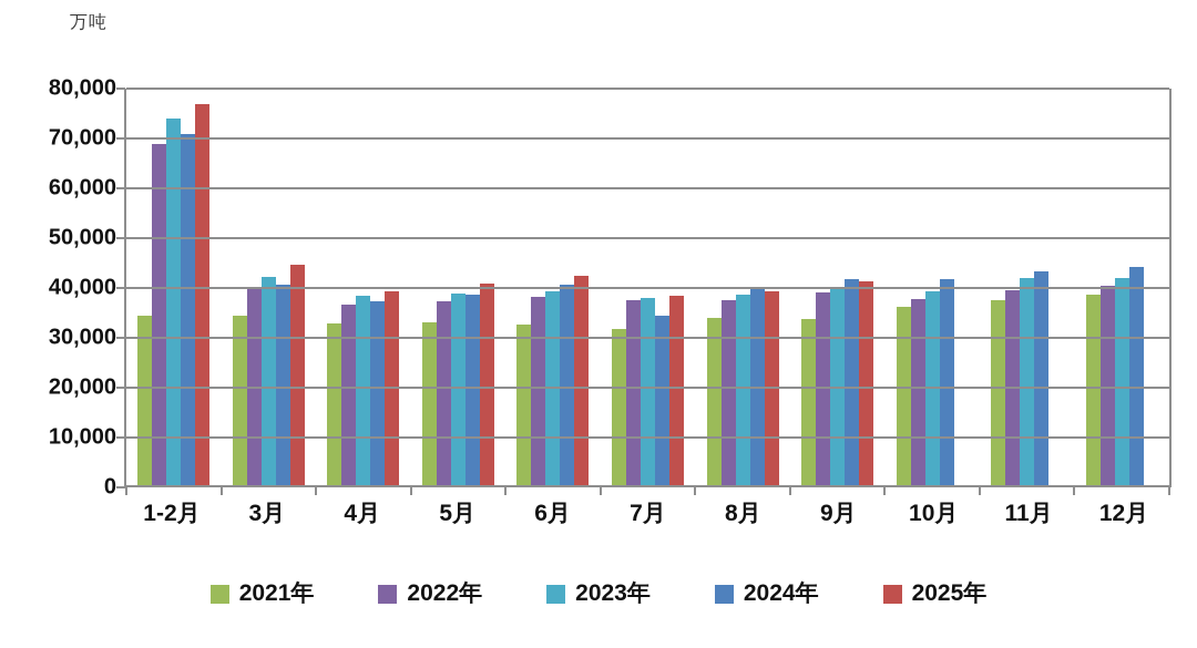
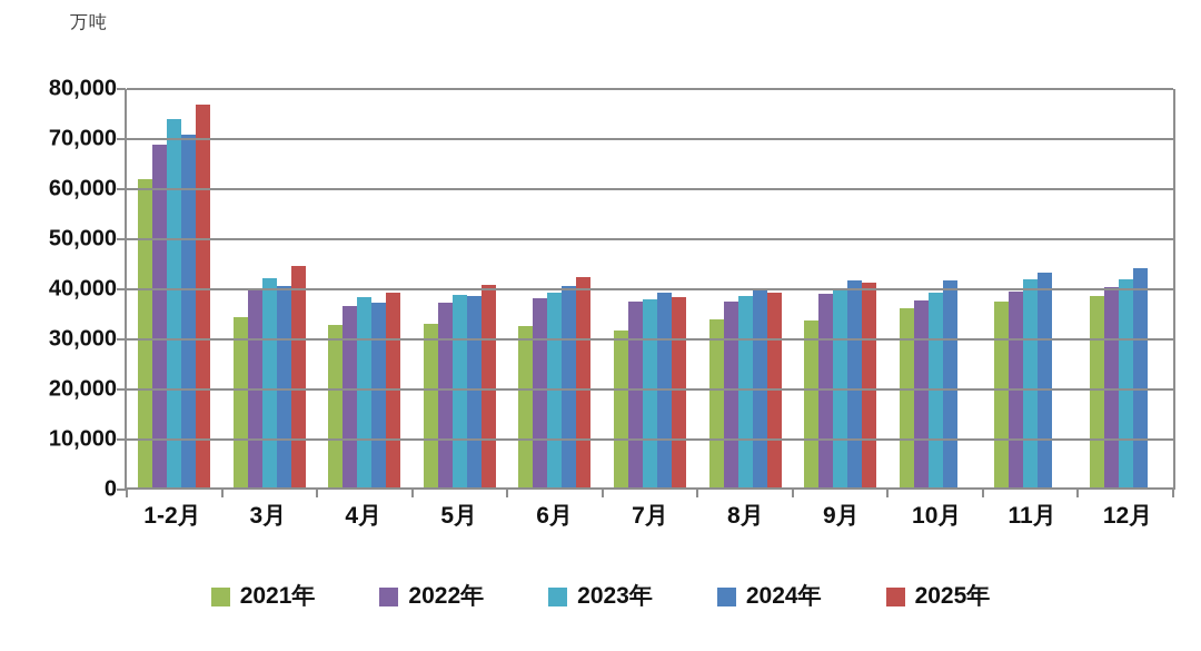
2021年/1-2月: 34000 -> 62000
2024年/7月: 34000 -> 39000
